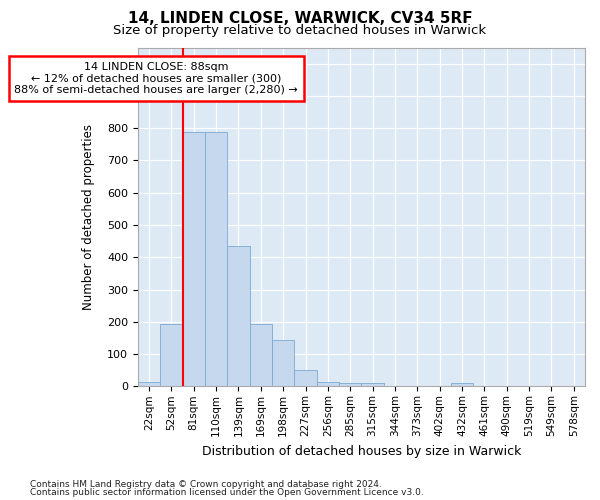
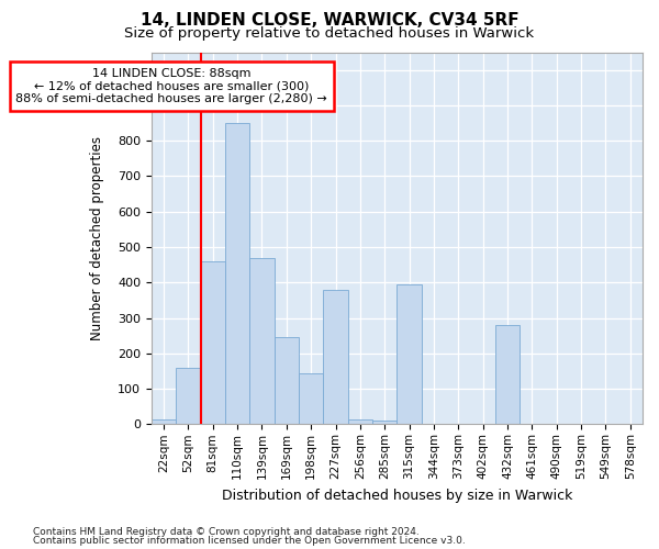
52sqm: 193 -> 160
81sqm: 787 -> 460
110sqm: 787 -> 850
139sqm: 435 -> 470
169sqm: 193 -> 245
227sqm: 50 -> 380
315sqm: 10 -> 395
432sqm: 10 -> 280
